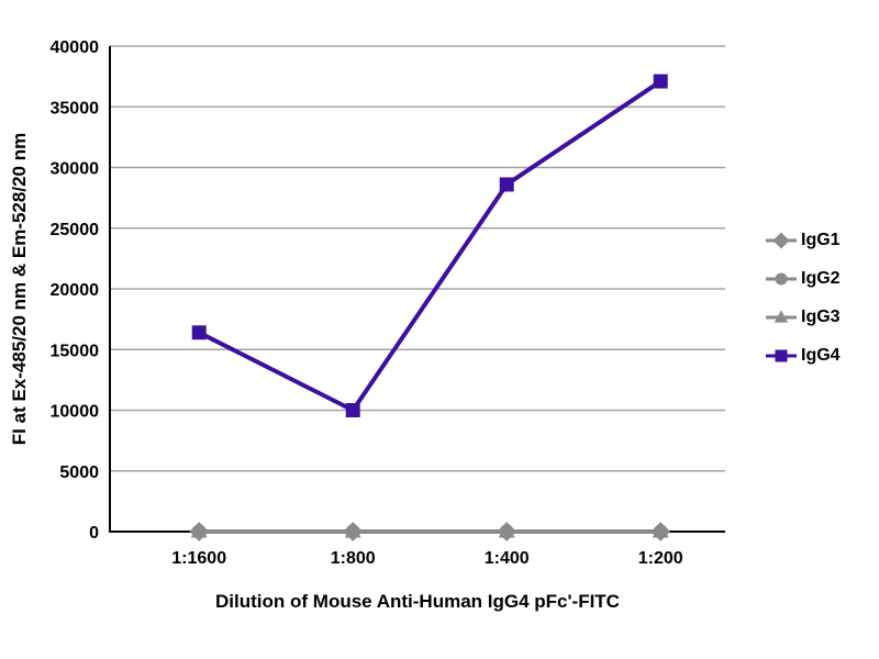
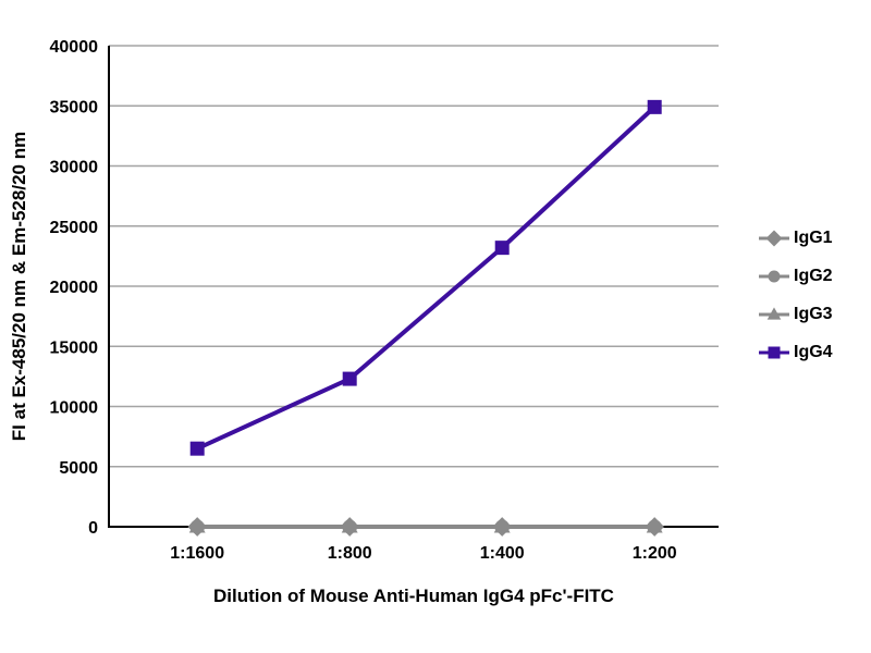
IgG4/1:1600: 16400 -> 6500
IgG4/1:800: 10000 -> 12300
IgG4/1:400: 28600 -> 23200
IgG4/1:200: 37100 -> 34900
